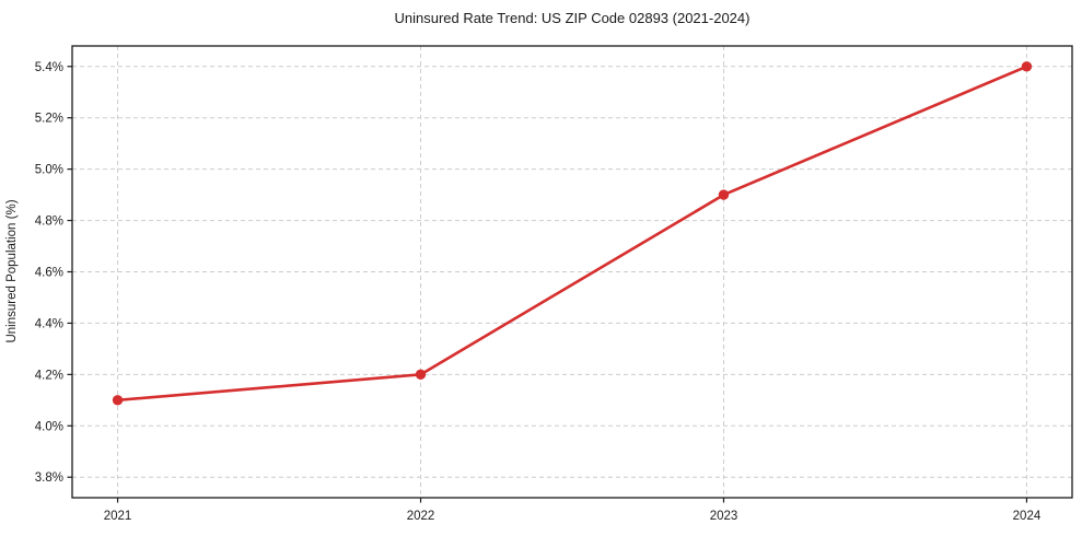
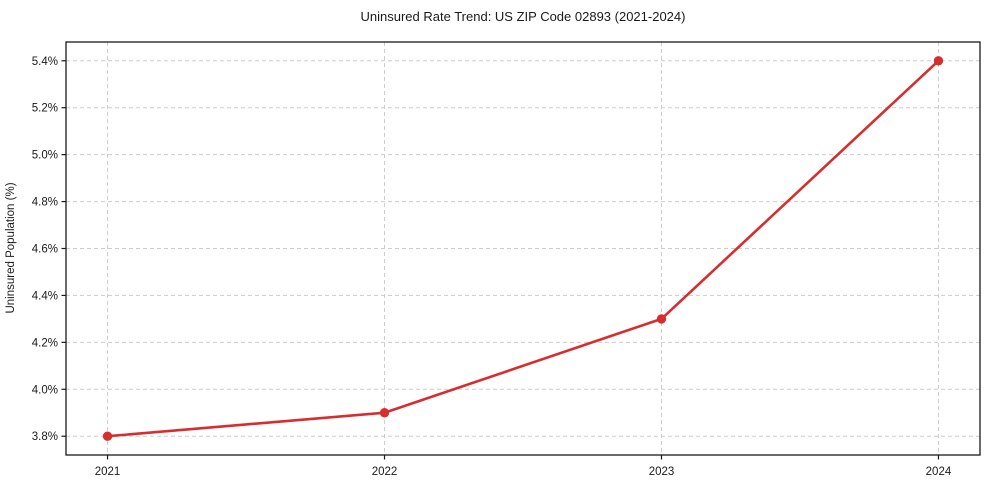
2021: 4.1% -> 3.8%
2022: 4.2% -> 3.9%
2023: 4.9% -> 4.3%
